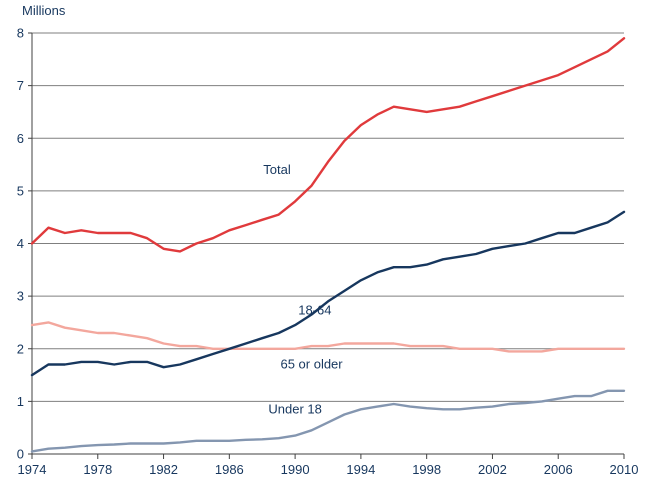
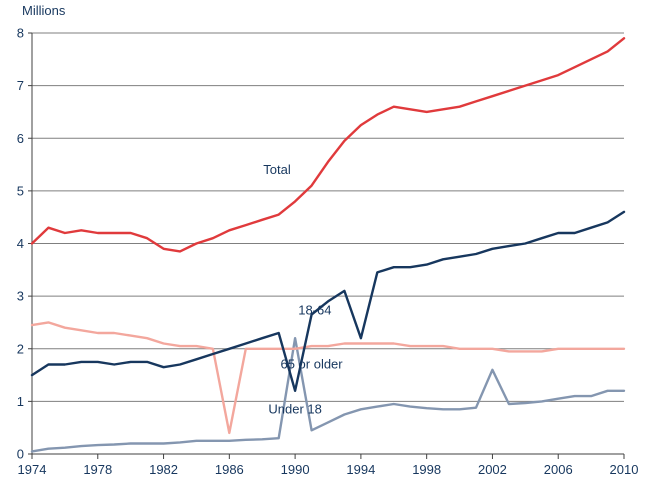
65 or older/1986: 2.0 -> 0.4
18-64/1990: 2.5 -> 1.2
Under 18/1990: 0.3 -> 2.2
18-64/1994: 3.3 -> 2.2
Under 18/2002: 0.9 -> 1.6
